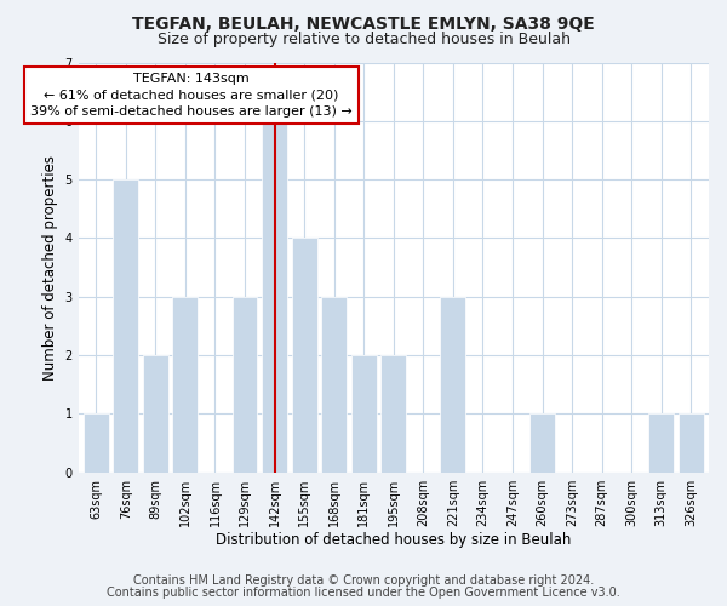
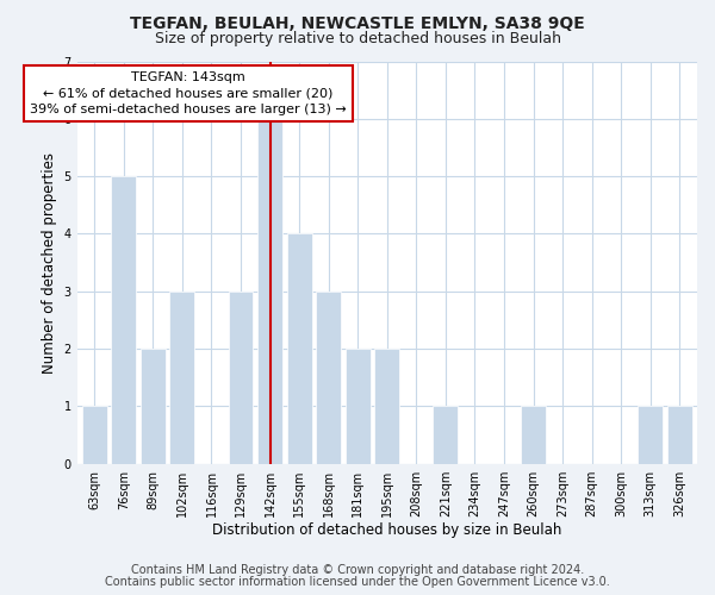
221sqm: 3 -> 1
